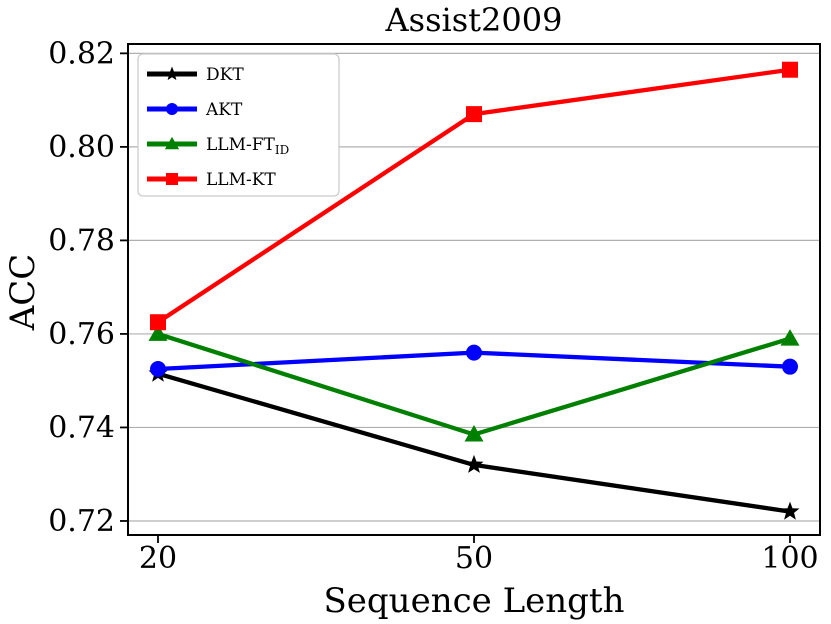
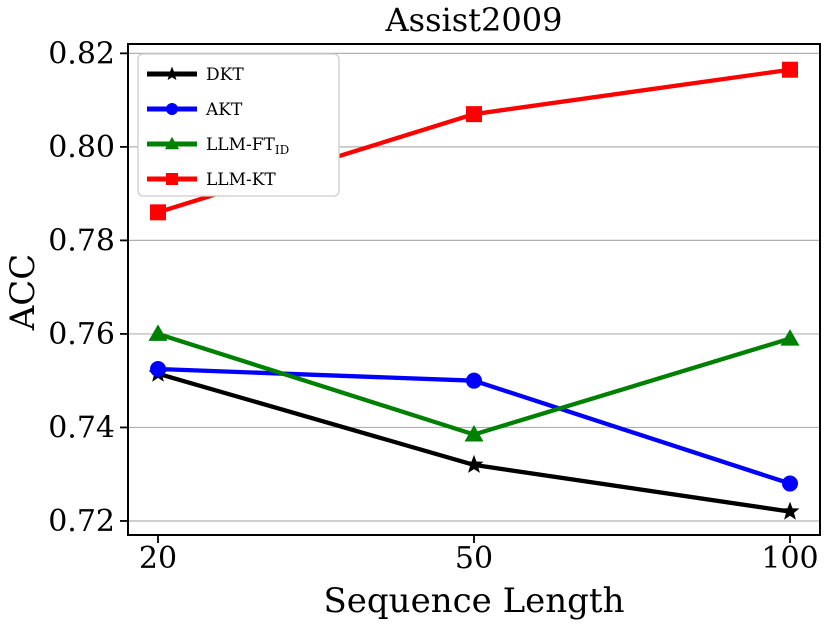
LLM-KT/20: 0.762 -> 0.786
AKT/50: 0.756 -> 0.750
AKT/100: 0.753 -> 0.728
